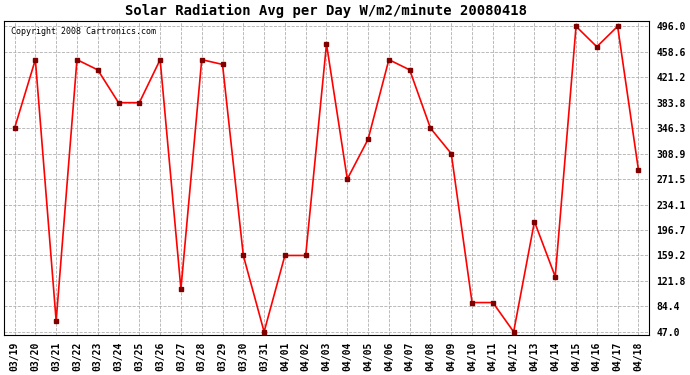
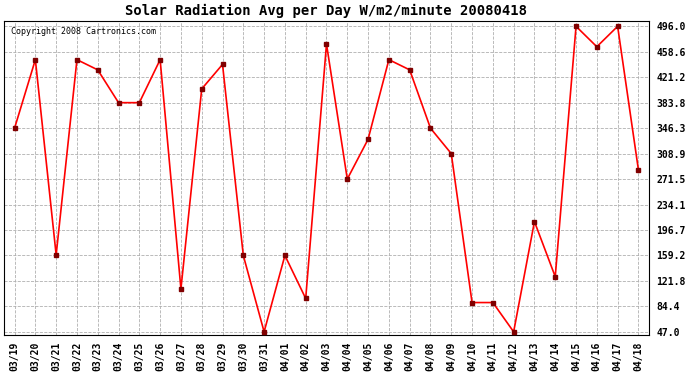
03/21: 63 -> 160
03/28: 447 -> 404
04/02: 159 -> 96
